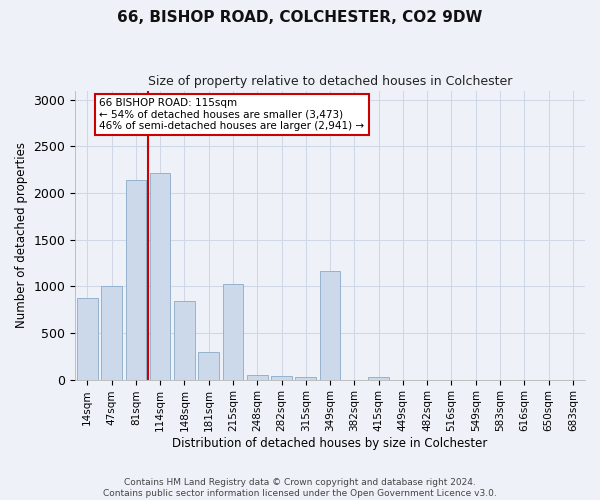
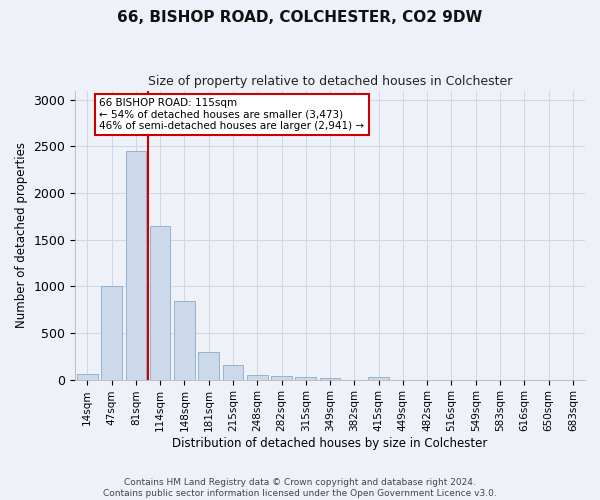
14sqm: 880 -> 60
81sqm: 2140 -> 2450
114sqm: 2220 -> 1650
215sqm: 1020 -> 160
349sqm: 1160 -> 20
